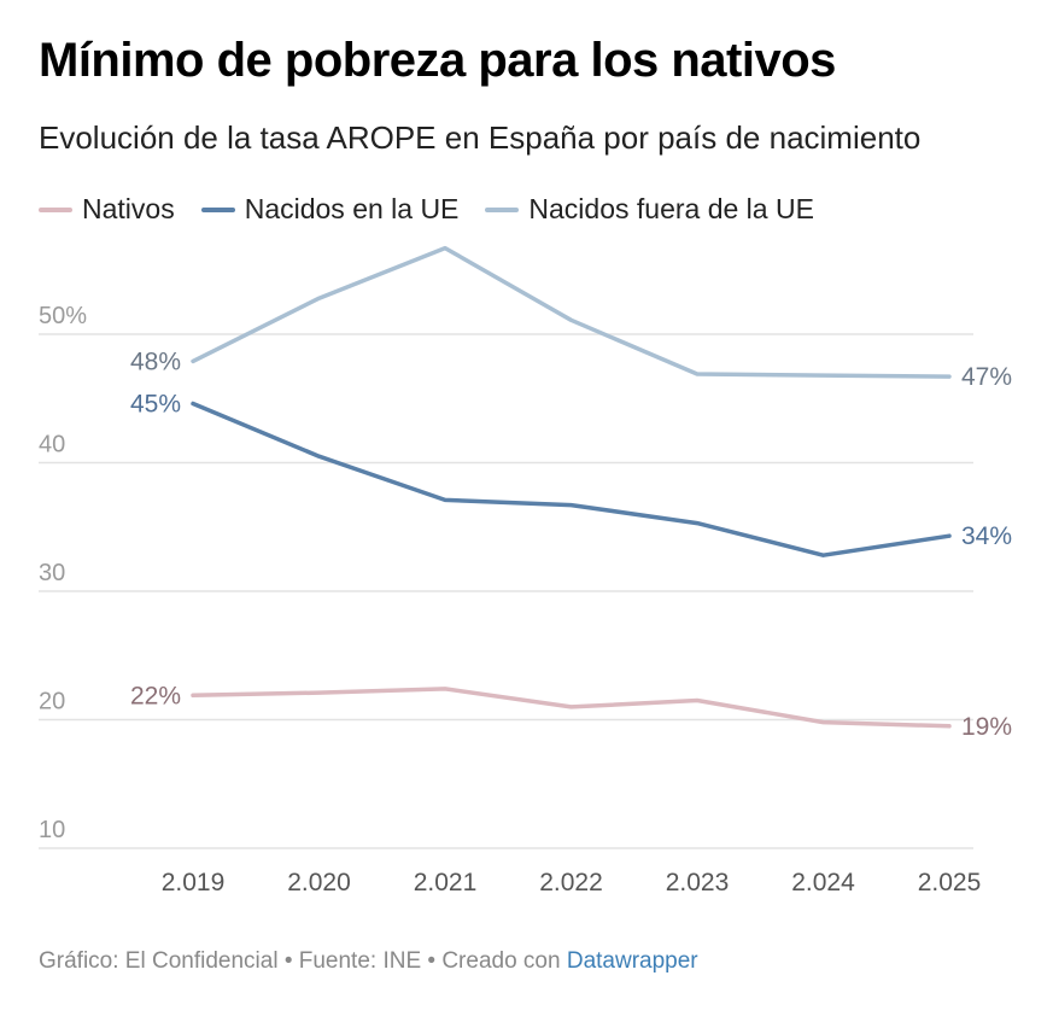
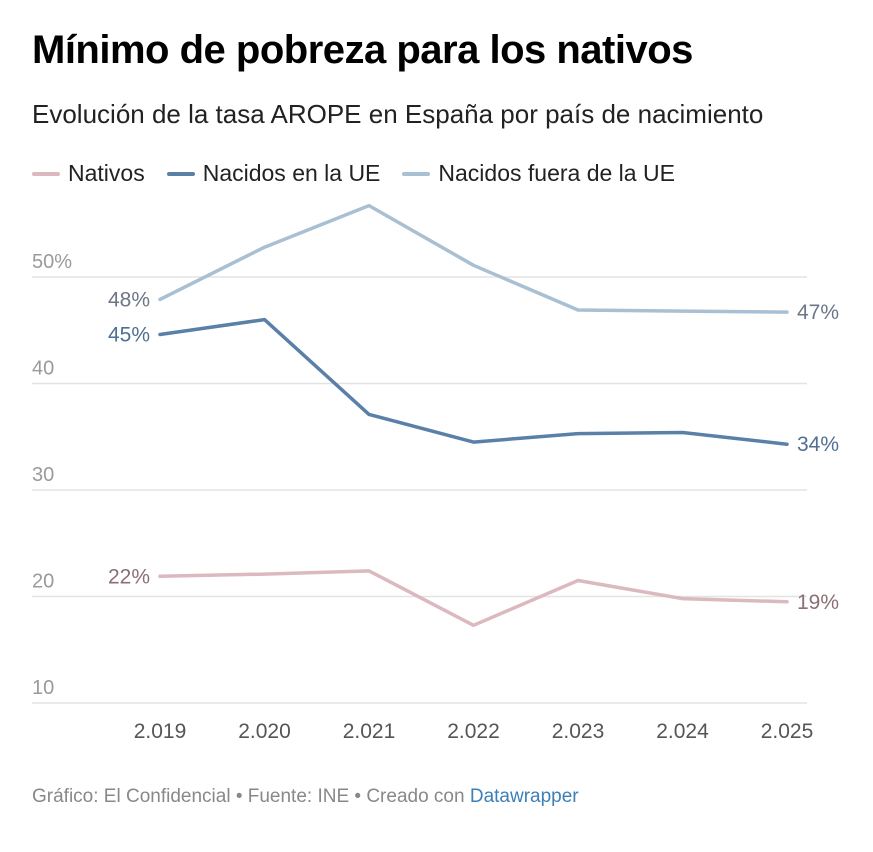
Nacidos en la UE/2.020: 40.5% -> 46.0%
Nativos/2.022: 21.0% -> 17.3%
Nacidos en la UE/2.022: 36.7% -> 34.5%
Nacidos en la UE/2.024: 32.8% -> 35.4%
